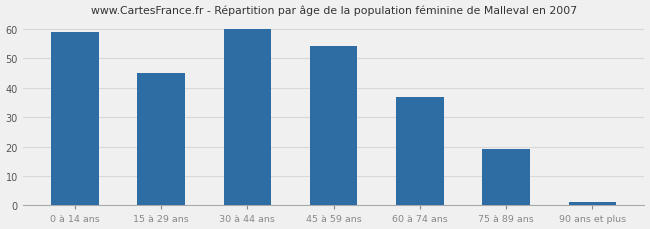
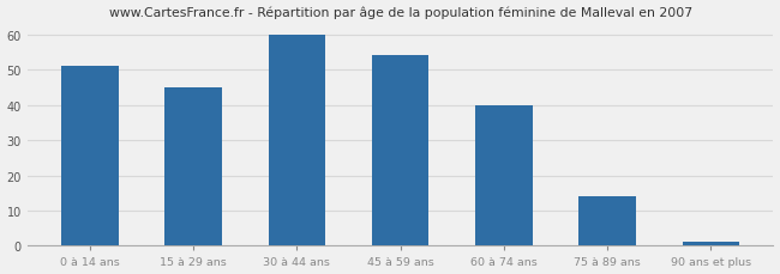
0 à 14 ans: 59 -> 51
60 à 74 ans: 37 -> 40
75 à 89 ans: 19 -> 14
